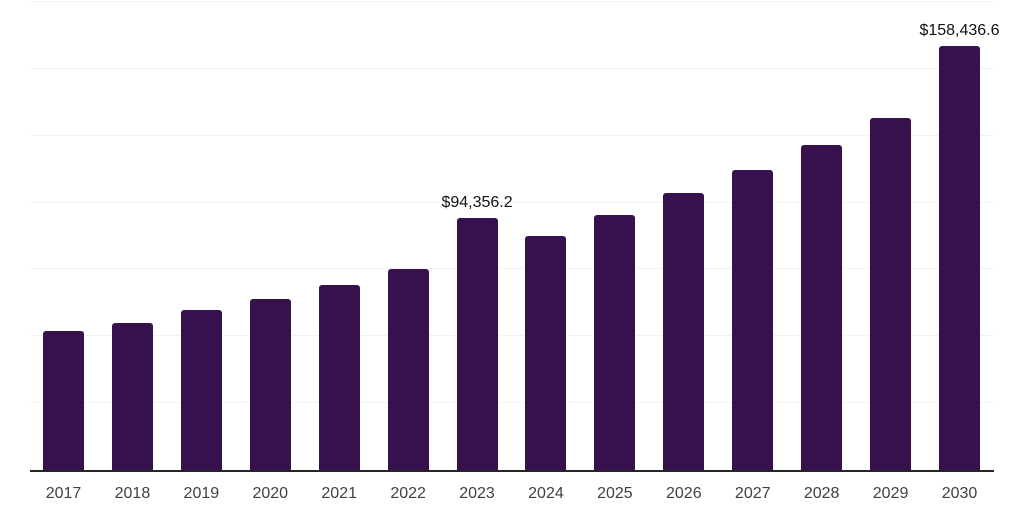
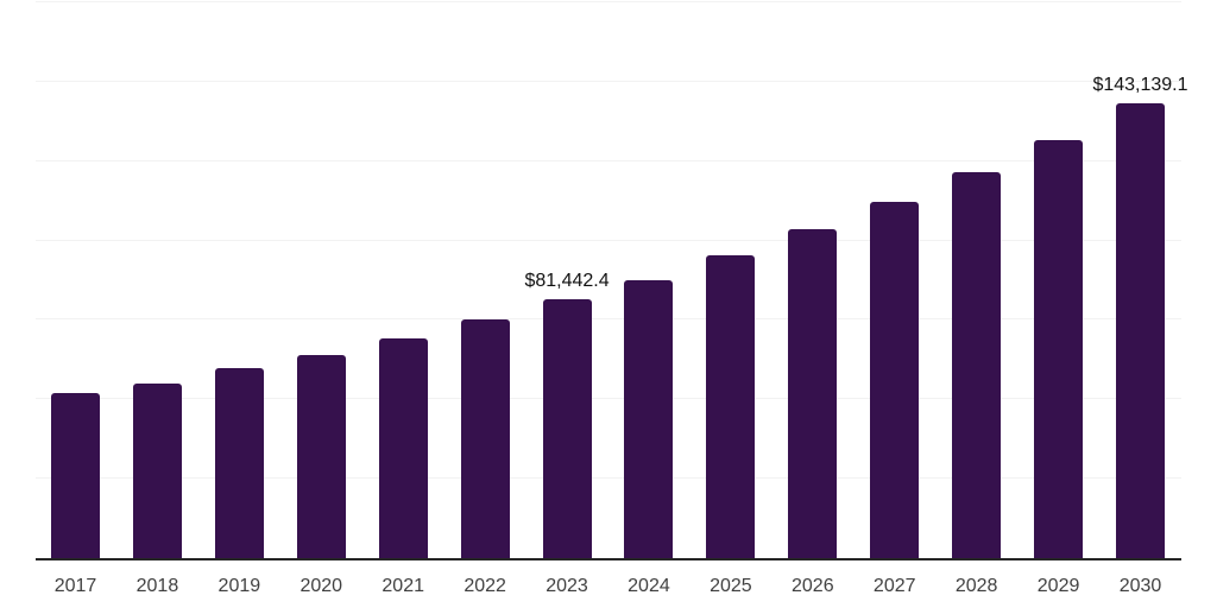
2023: $94,356.2 -> $81,442.4
2030: $158,436.6 -> $143,139.1
